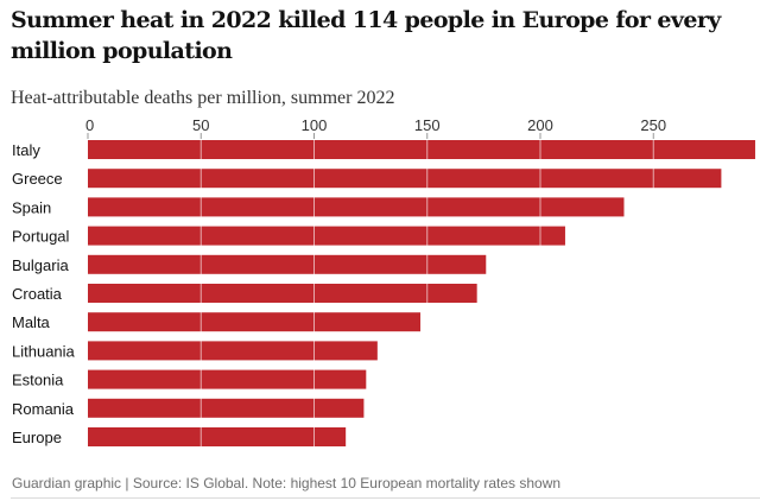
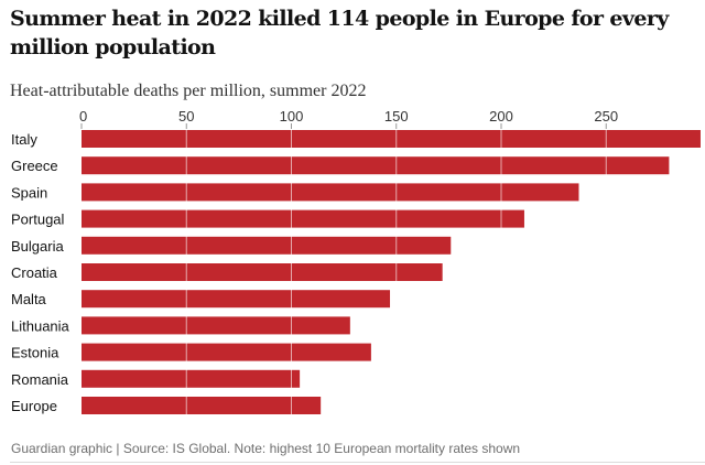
Estonia: 123 -> 138
Romania: 122 -> 104
